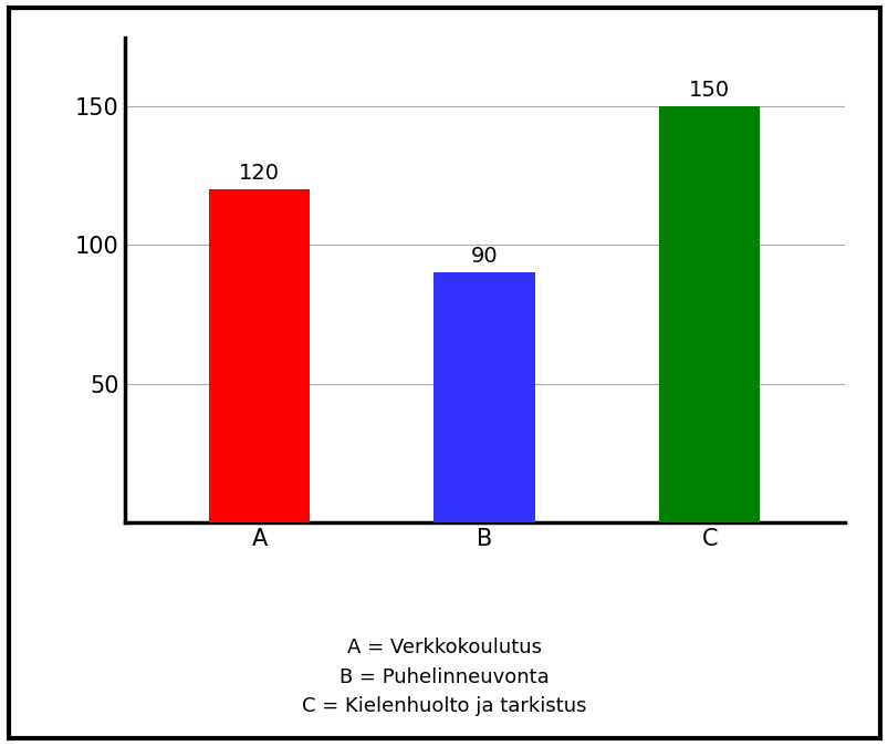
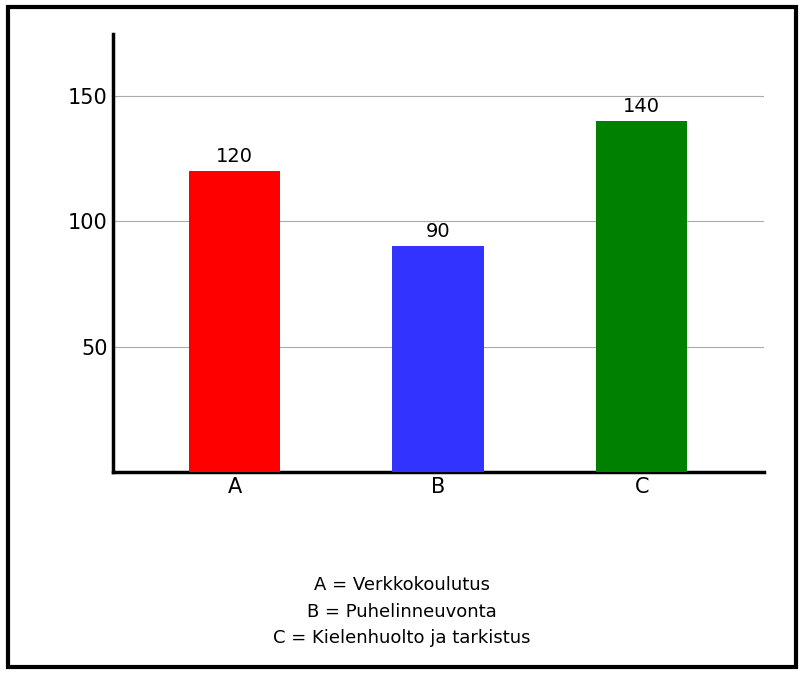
C: 150 -> 140
